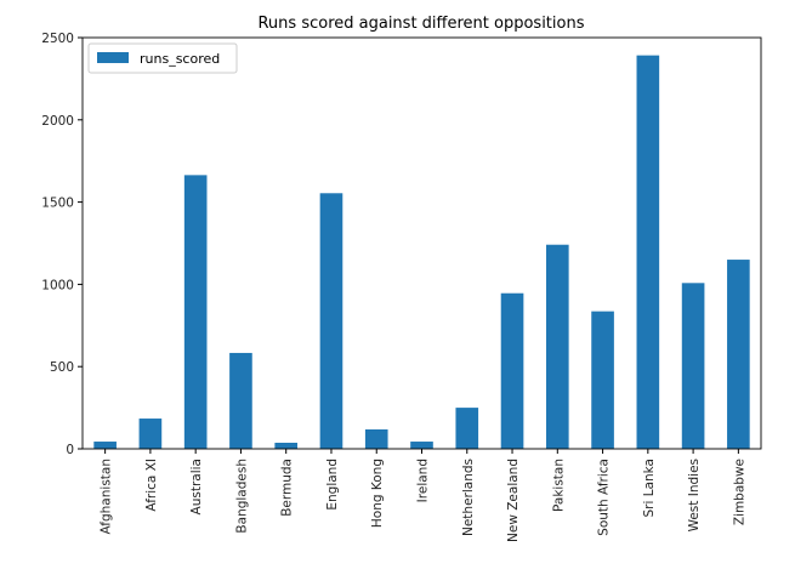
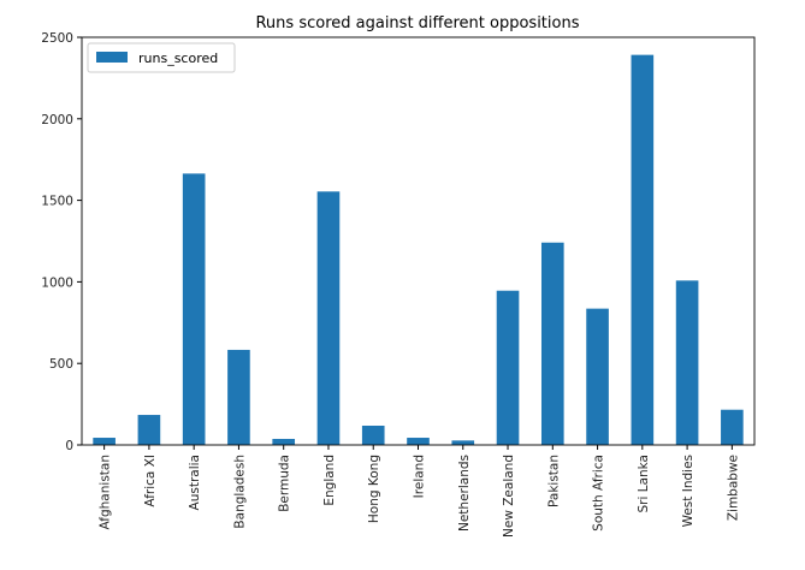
Netherlands: 250 -> 30
Zimbabwe: 1150 -> 220
